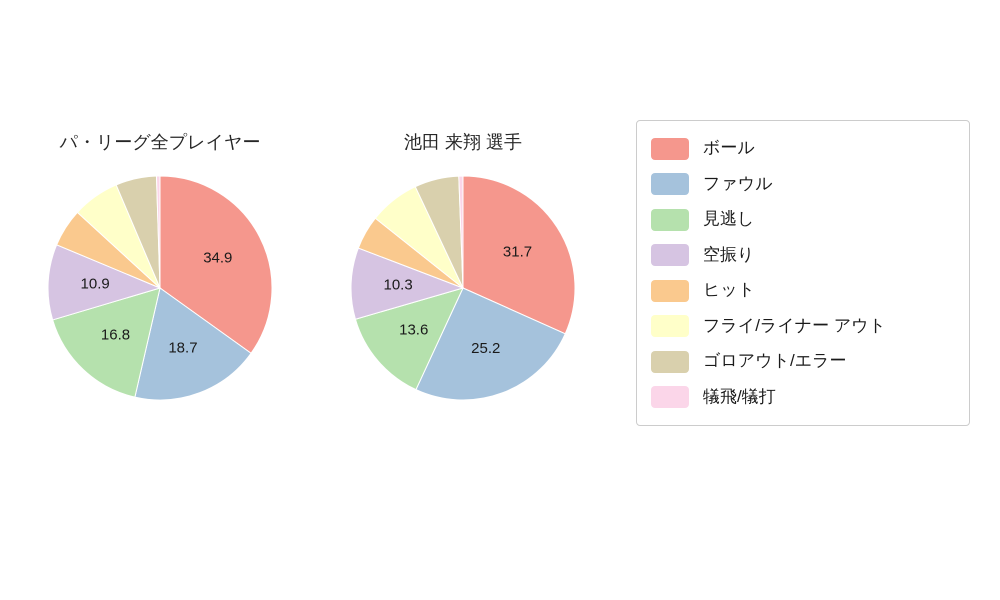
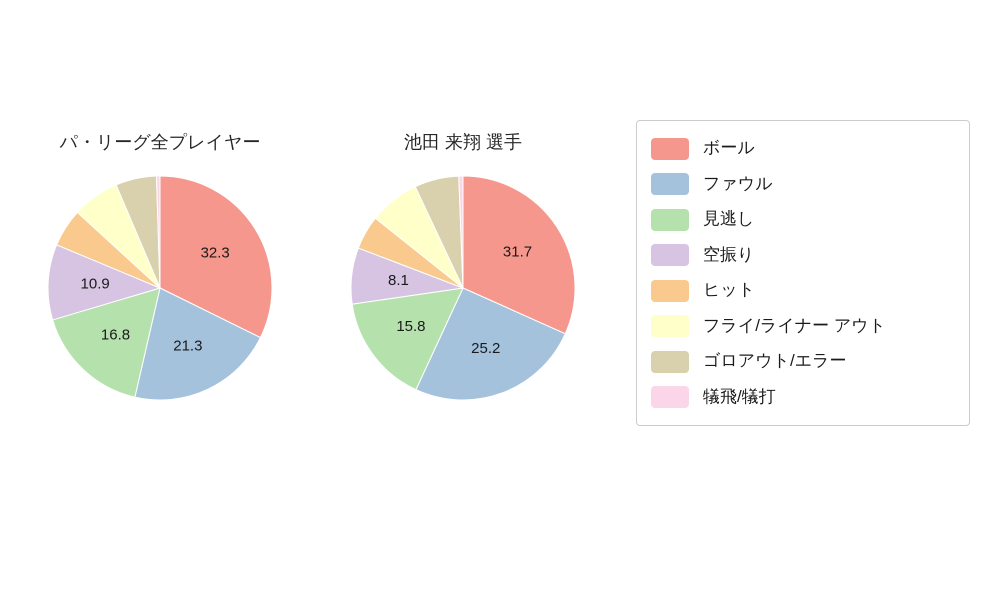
パ・リーグ全プレイヤー/ボール: 34.9 -> 32.3
パ・リーグ全プレイヤー/ファウル: 18.7 -> 21.3
池田 来翔 選手/見逃し: 13.6 -> 15.8
池田 来翔 選手/空振り: 10.3 -> 8.1
